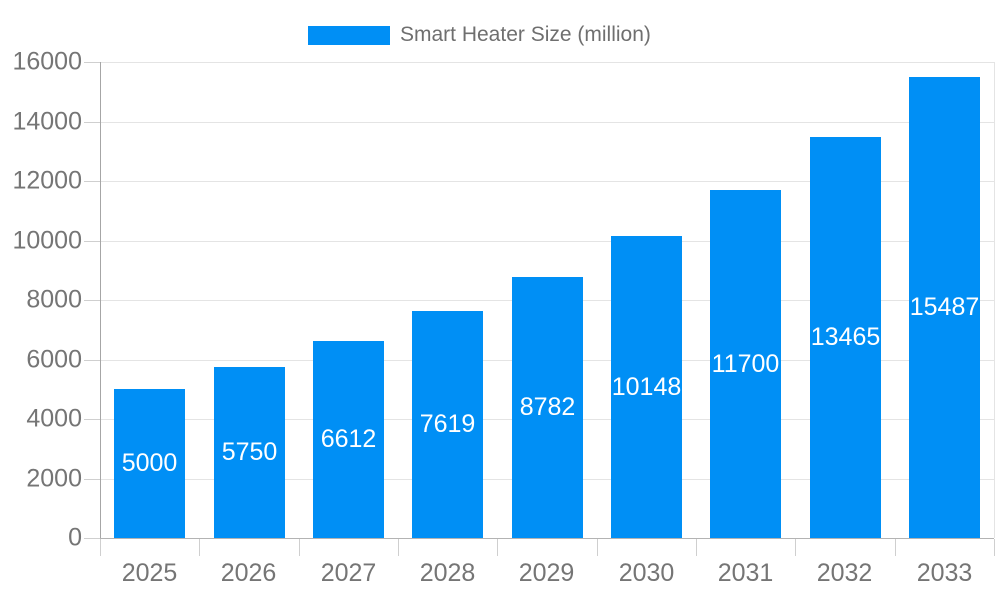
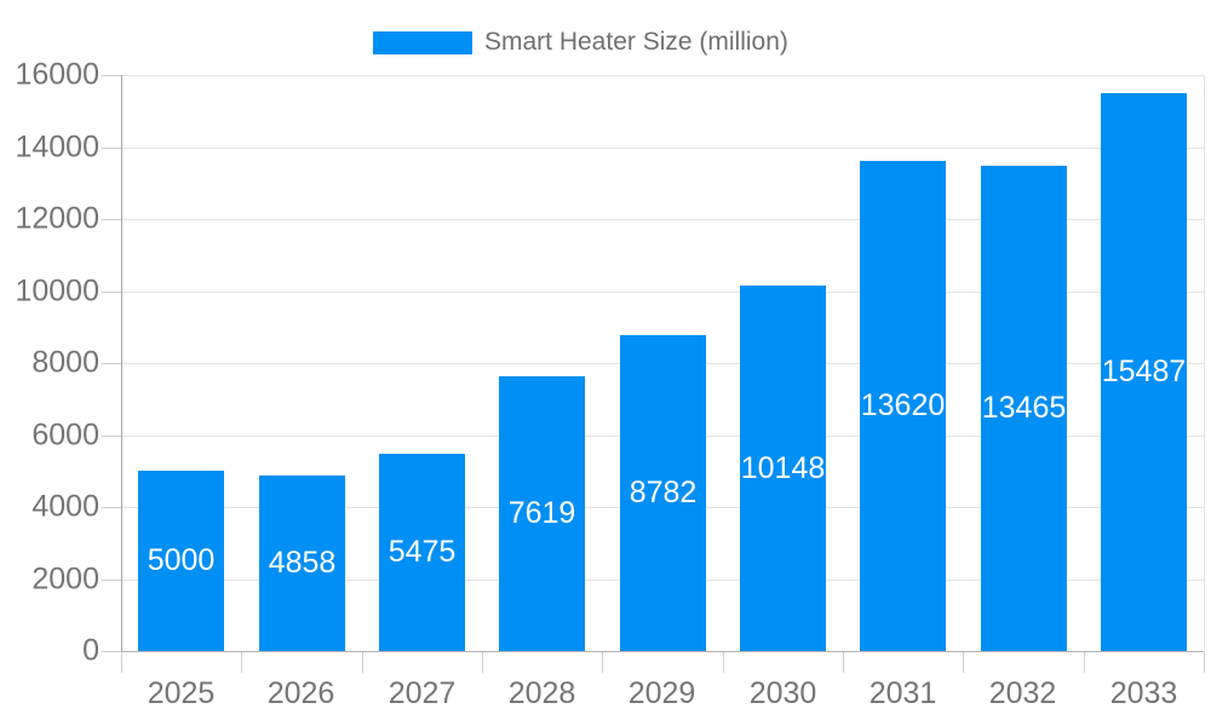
2026: 5750 -> 4858
2027: 6612 -> 5475
2031: 11700 -> 13620
